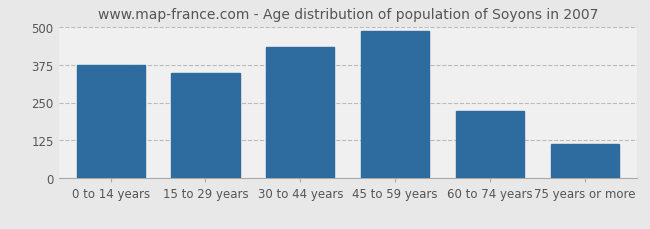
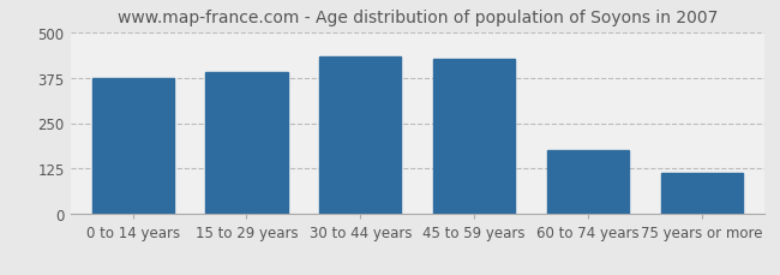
15 to 29 years: 348 -> 390
45 to 59 years: 487 -> 425
60 to 74 years: 222 -> 175
